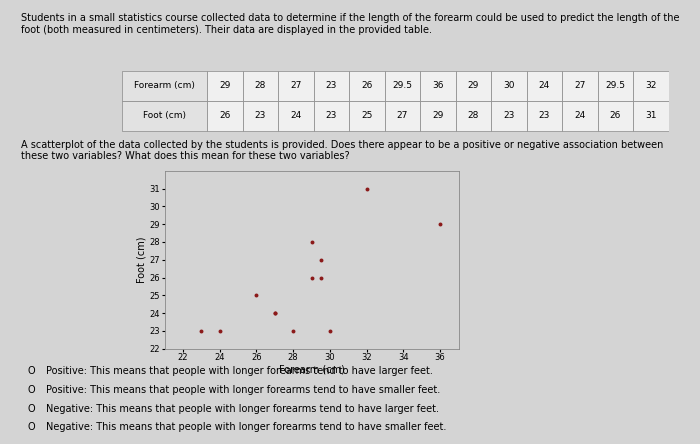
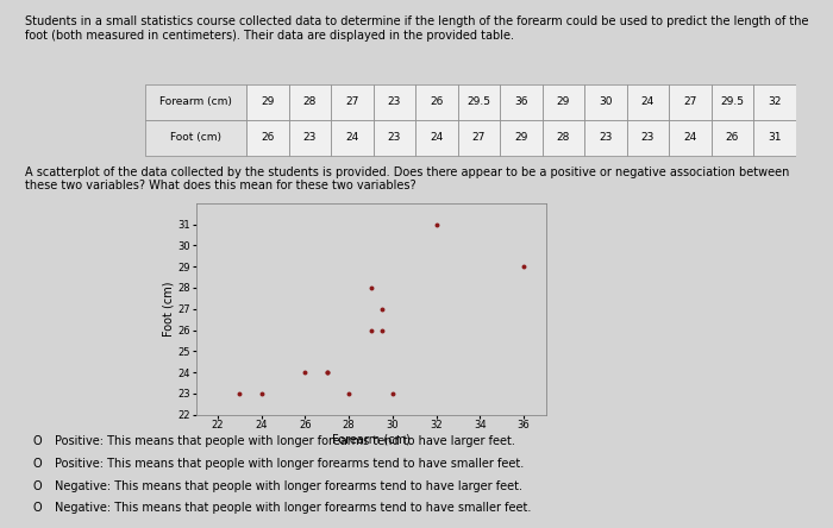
26: 25 -> 24
